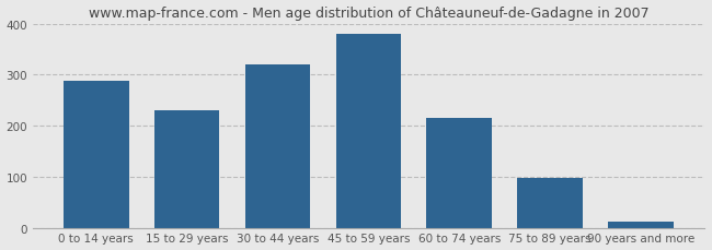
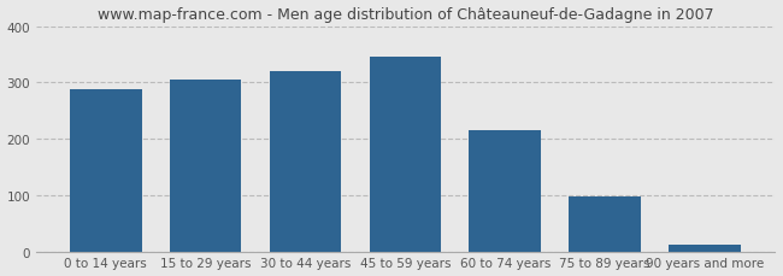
15 to 29 years: 231 -> 305
45 to 59 years: 380 -> 345
